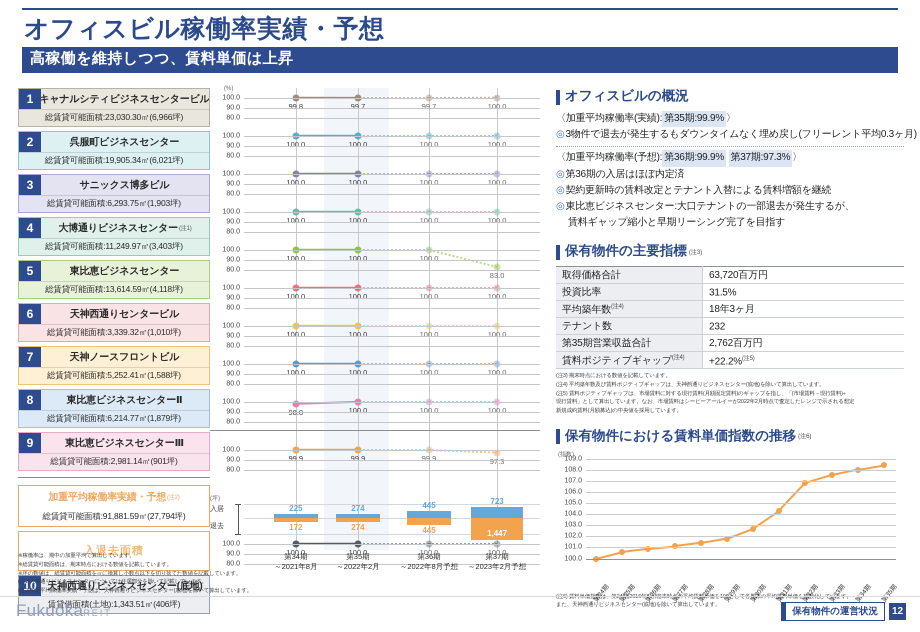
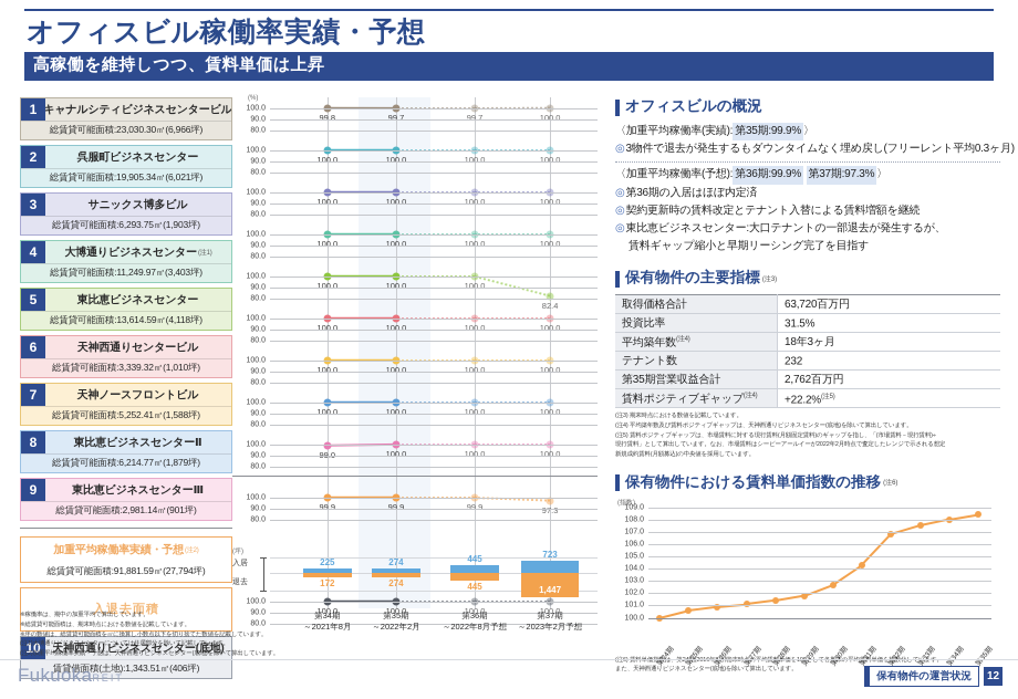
東比恵ビジネスセンターⅢ/第34期: 98.0 -> 99.0
東比恵ビジネスセンター/第37期: 83.0 -> 82.4
